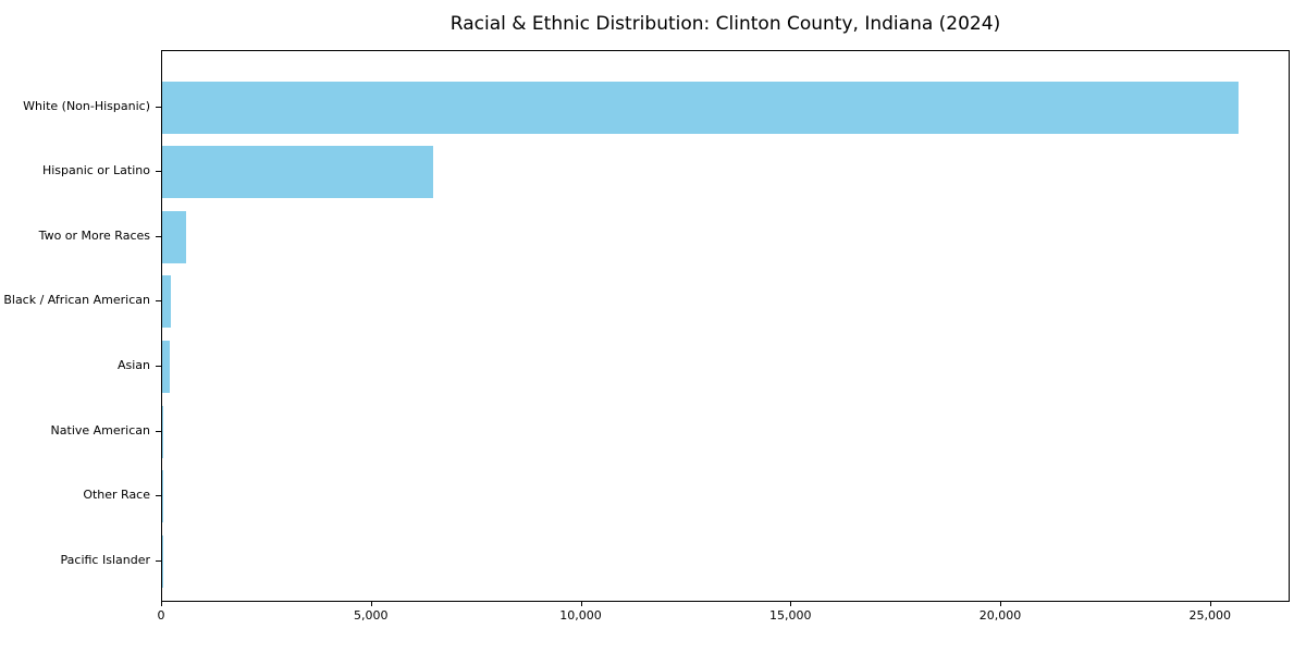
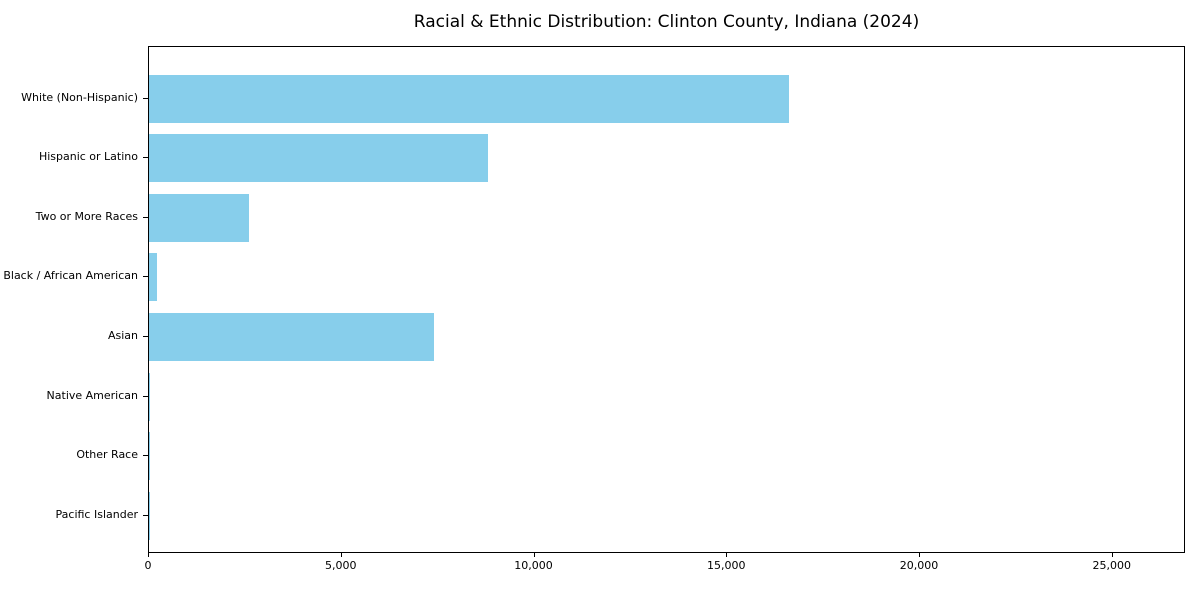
White (Non-Hispanic): 25600 -> 16600
Hispanic or Latino: 6400 -> 8800
Two or More Races: 600 -> 2600
Asian: 200 -> 7400
